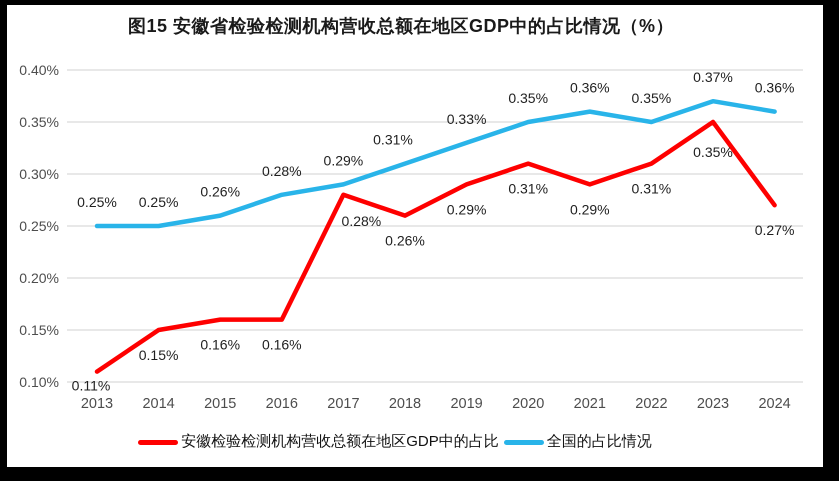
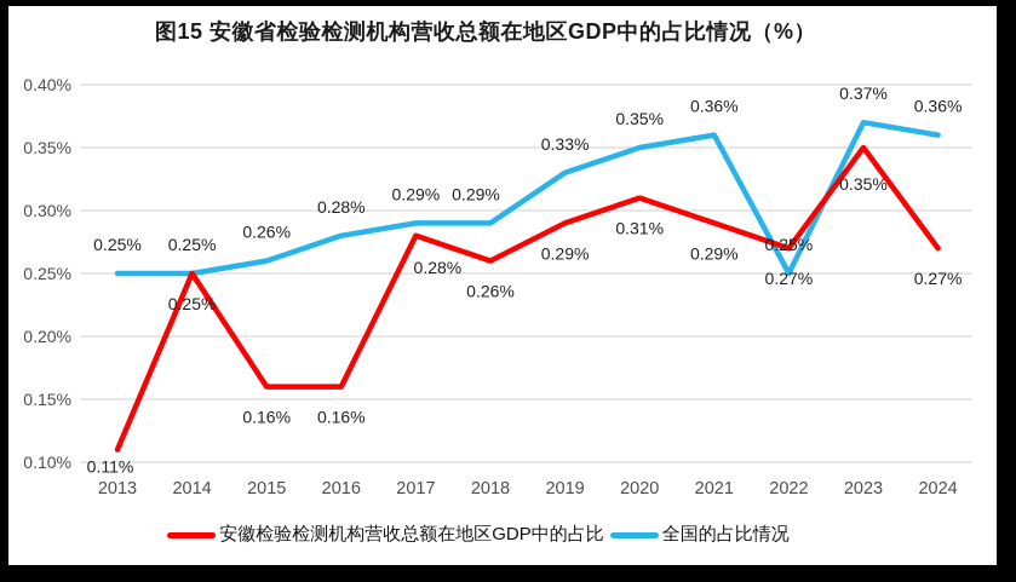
安徽检验检测机构营收总额在地区GDP中的占比/2014: 0.15% -> 0.25%
全国的占比情况/2018: 0.31% -> 0.29%
安徽检验检测机构营收总额在地区GDP中的占比/2022: 0.31% -> 0.27%
全国的占比情况/2022: 0.35% -> 0.25%
